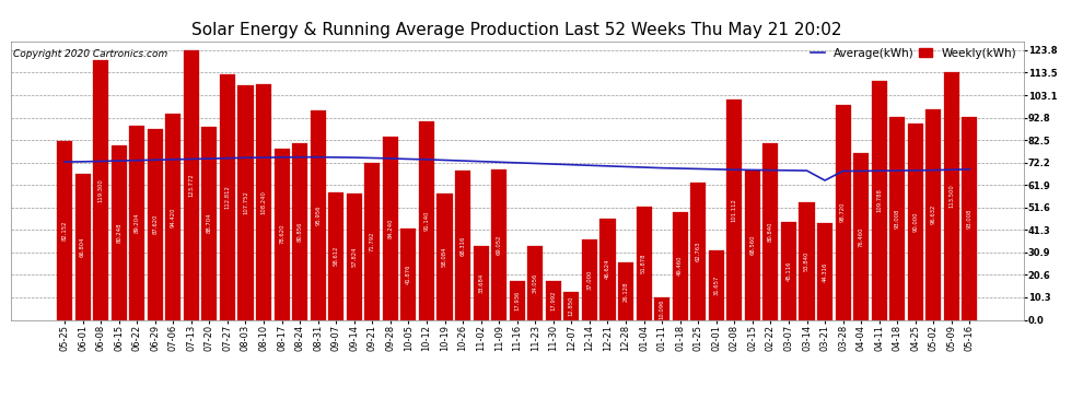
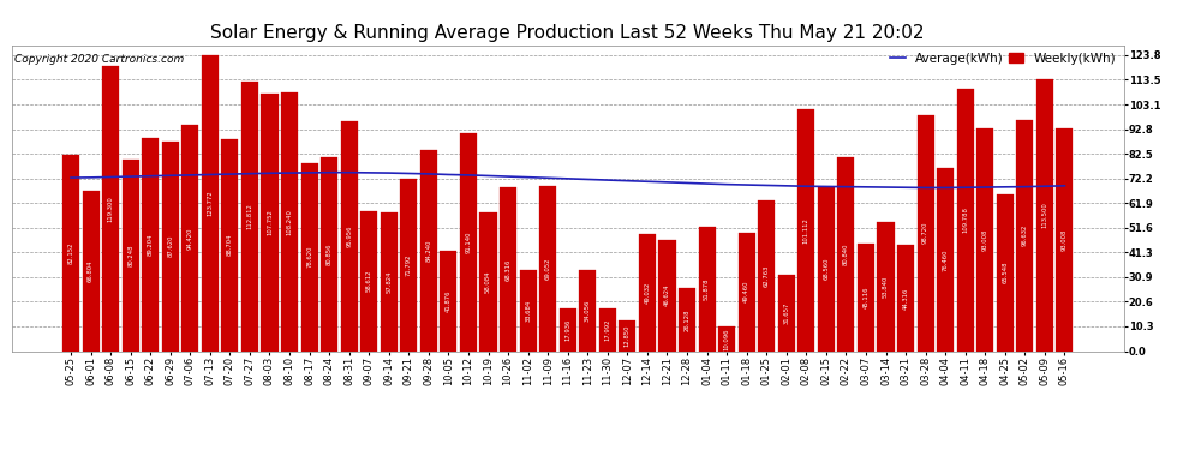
Weekly(kWh)/12-14: 37 -> 49
Average(kWh)/03-21: 64 -> 68
Weekly(kWh)/04-25: 90 -> 66
